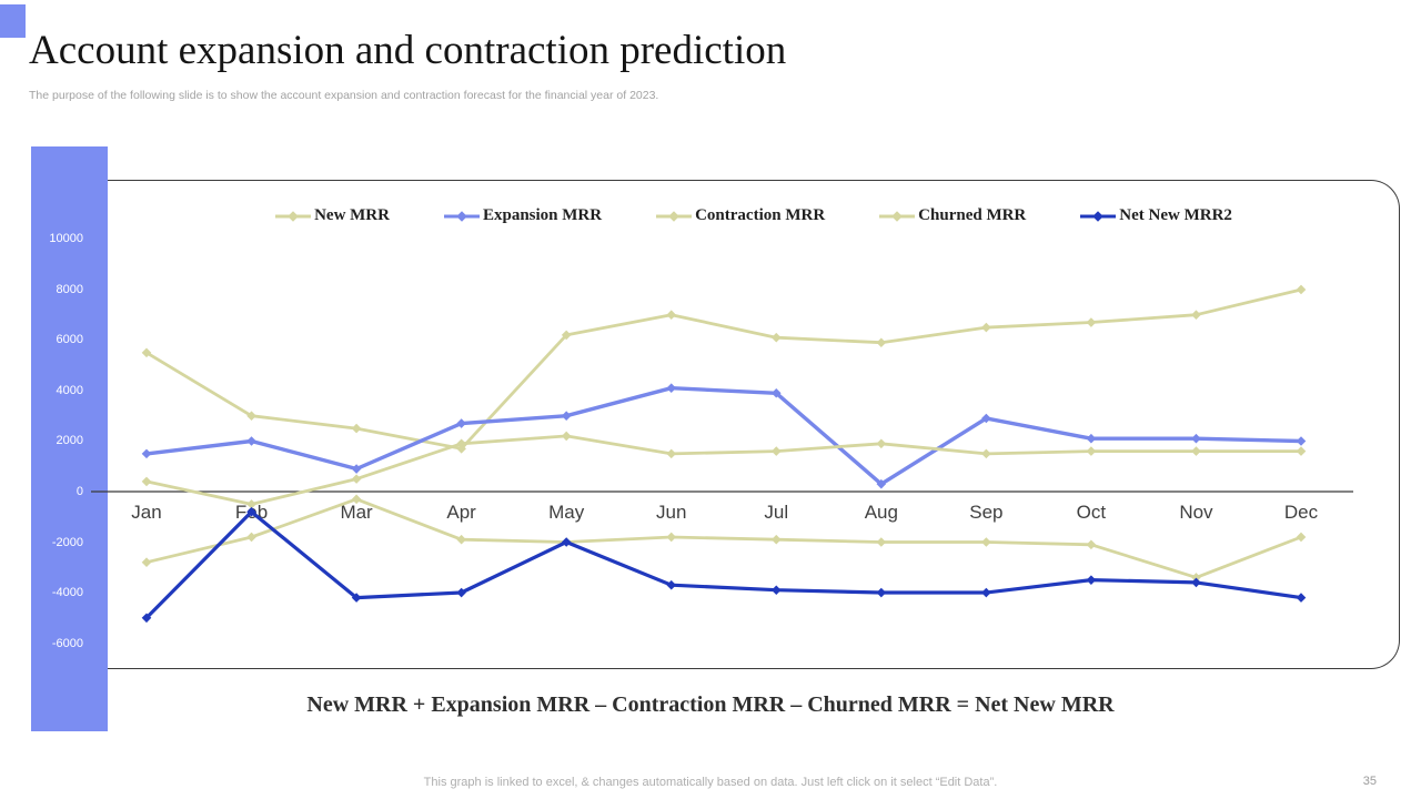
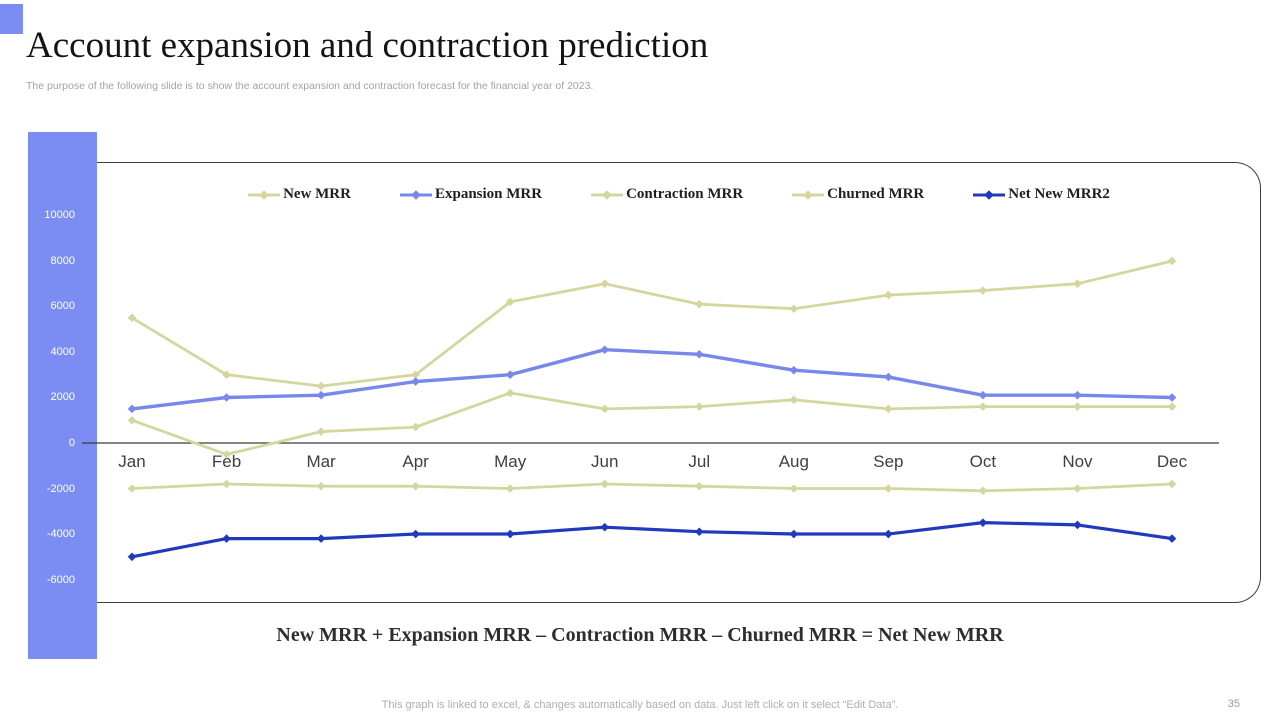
Contraction MRR/Jan: 400 -> 1000
Churned MRR/Jan: -2800 -> -2000
Net New MRR2/Feb: -800 -> -4200
Expansion MRR/Mar: 900 -> 2100
Churned MRR/Mar: -300 -> -1900
New MRR/Apr: 1700 -> 3000
Contraction MRR/Apr: 1900 -> 700
Net New MRR2/May: -2000 -> -4000
Expansion MRR/Aug: 300 -> 3200
Churned MRR/Nov: -3400 -> -2000
